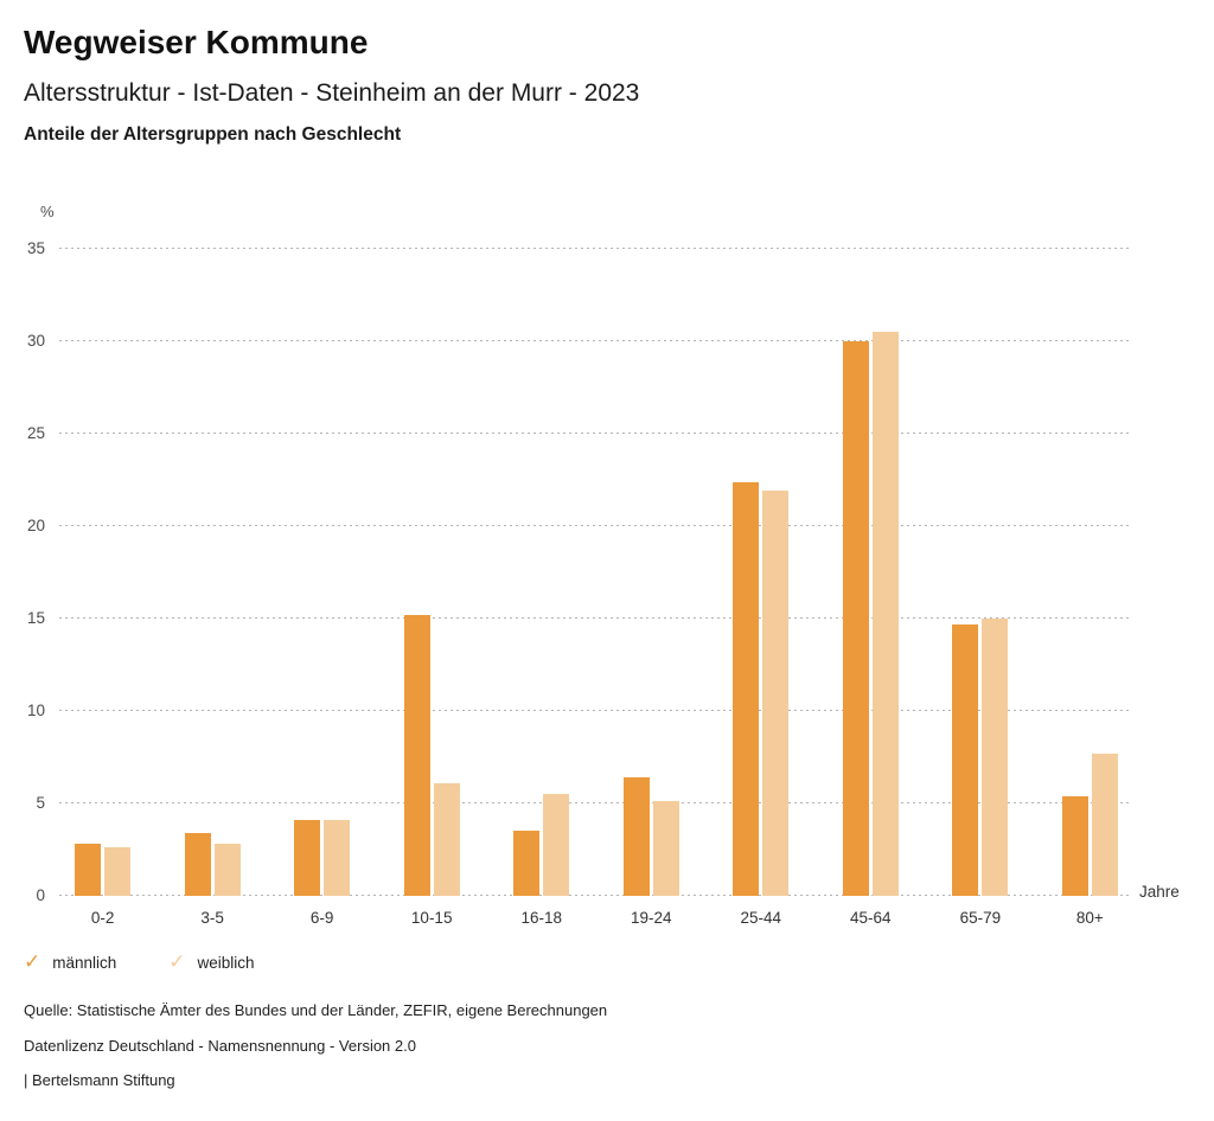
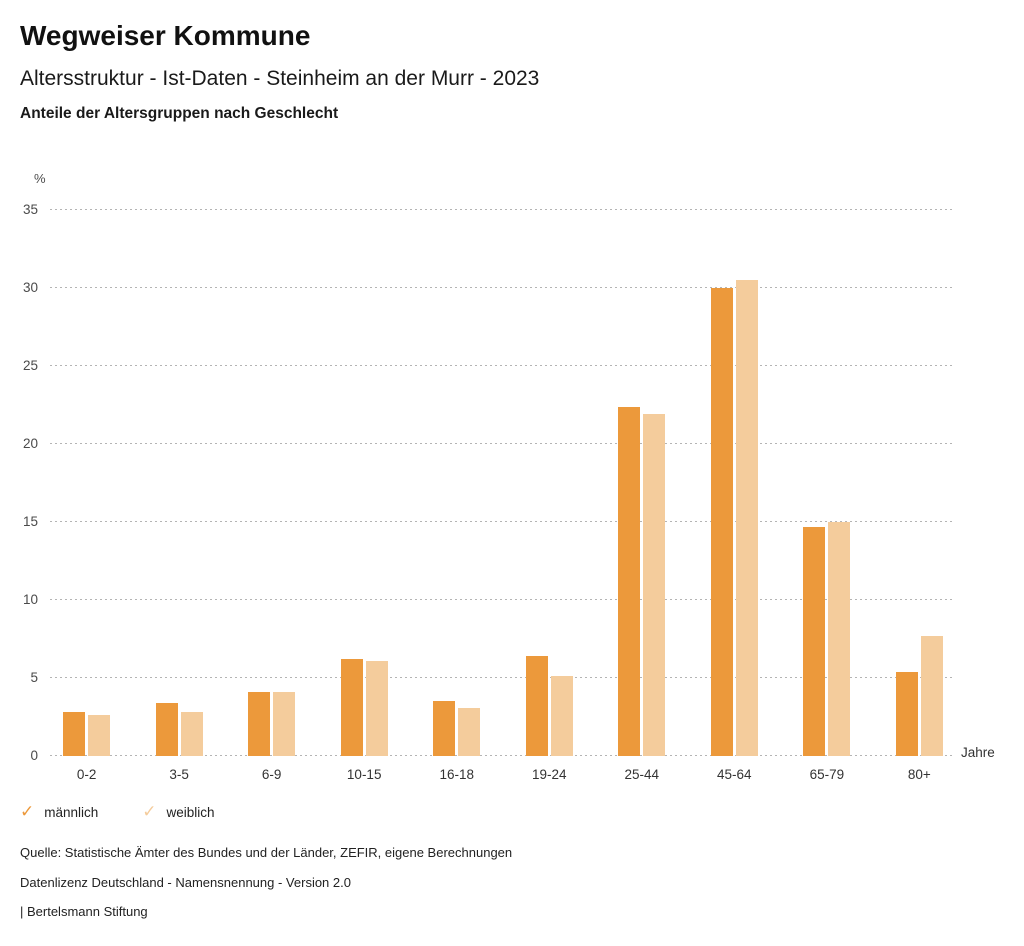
männlich/10-15: 15.2 -> 6.2
weiblich/16-18: 5.5 -> 3.1
